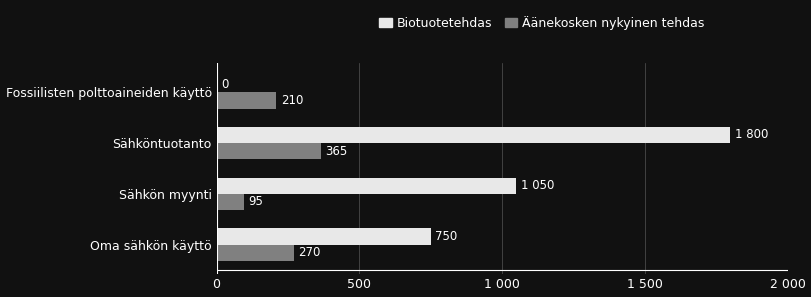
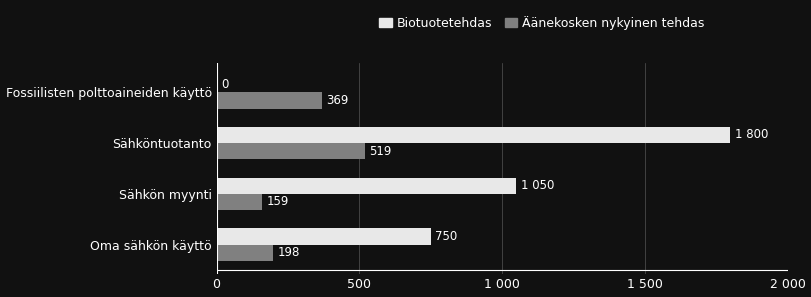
Äänekosken nykyinen tehdas/Fossiilisten polttoaineiden käyttö: 210 -> 369
Äänekosken nykyinen tehdas/Sähköntuotanto: 365 -> 519
Äänekosken nykyinen tehdas/Sähkön myynti: 95 -> 159
Äänekosken nykyinen tehdas/Oma sähkön käyttö: 270 -> 198
